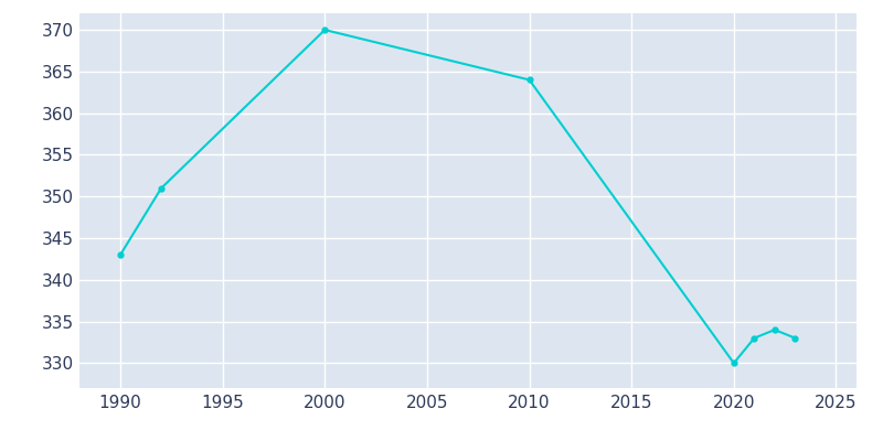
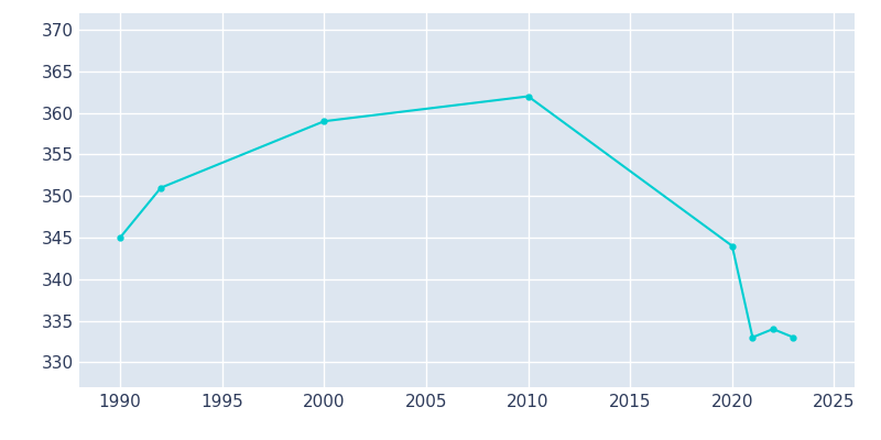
1990: 343 -> 345
2000: 370 -> 359
2010: 364 -> 362
2020: 330 -> 344
